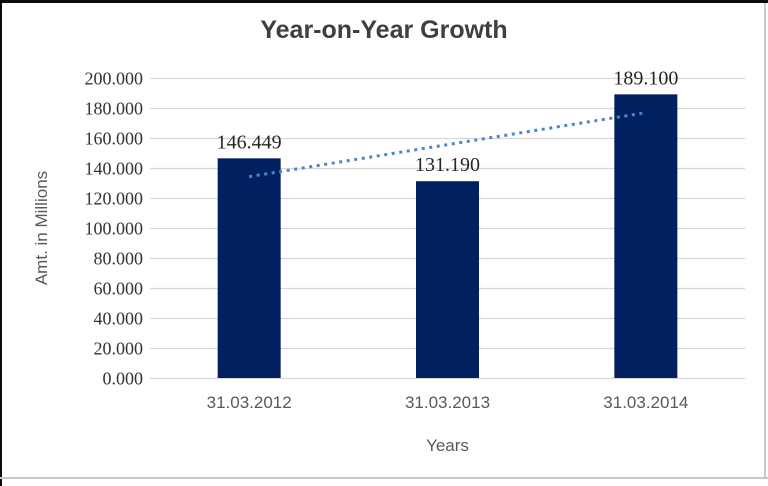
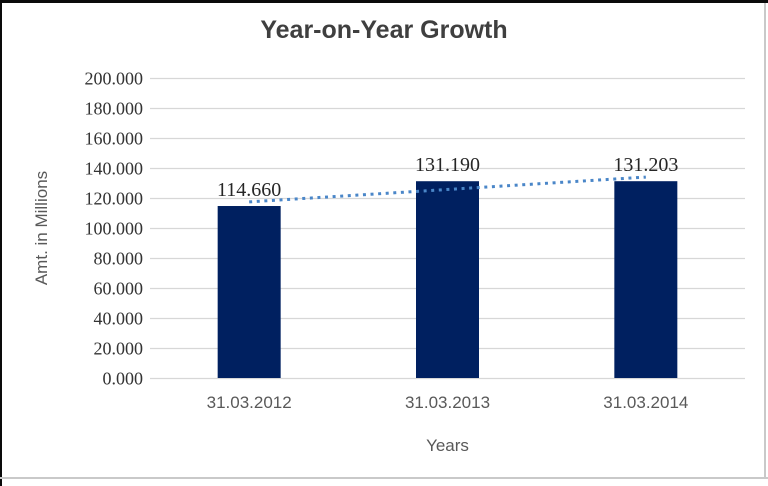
31.03.2012: 146.449 -> 114.660
31.03.2014: 189.100 -> 131.203
